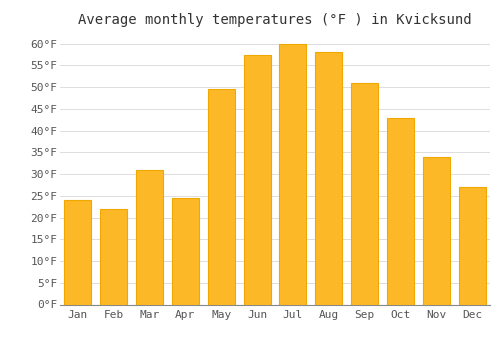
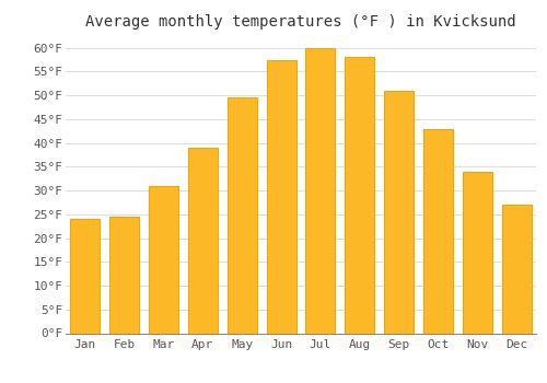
Feb: 22.0°F -> 24.5°F
Apr: 24.5°F -> 39.0°F
